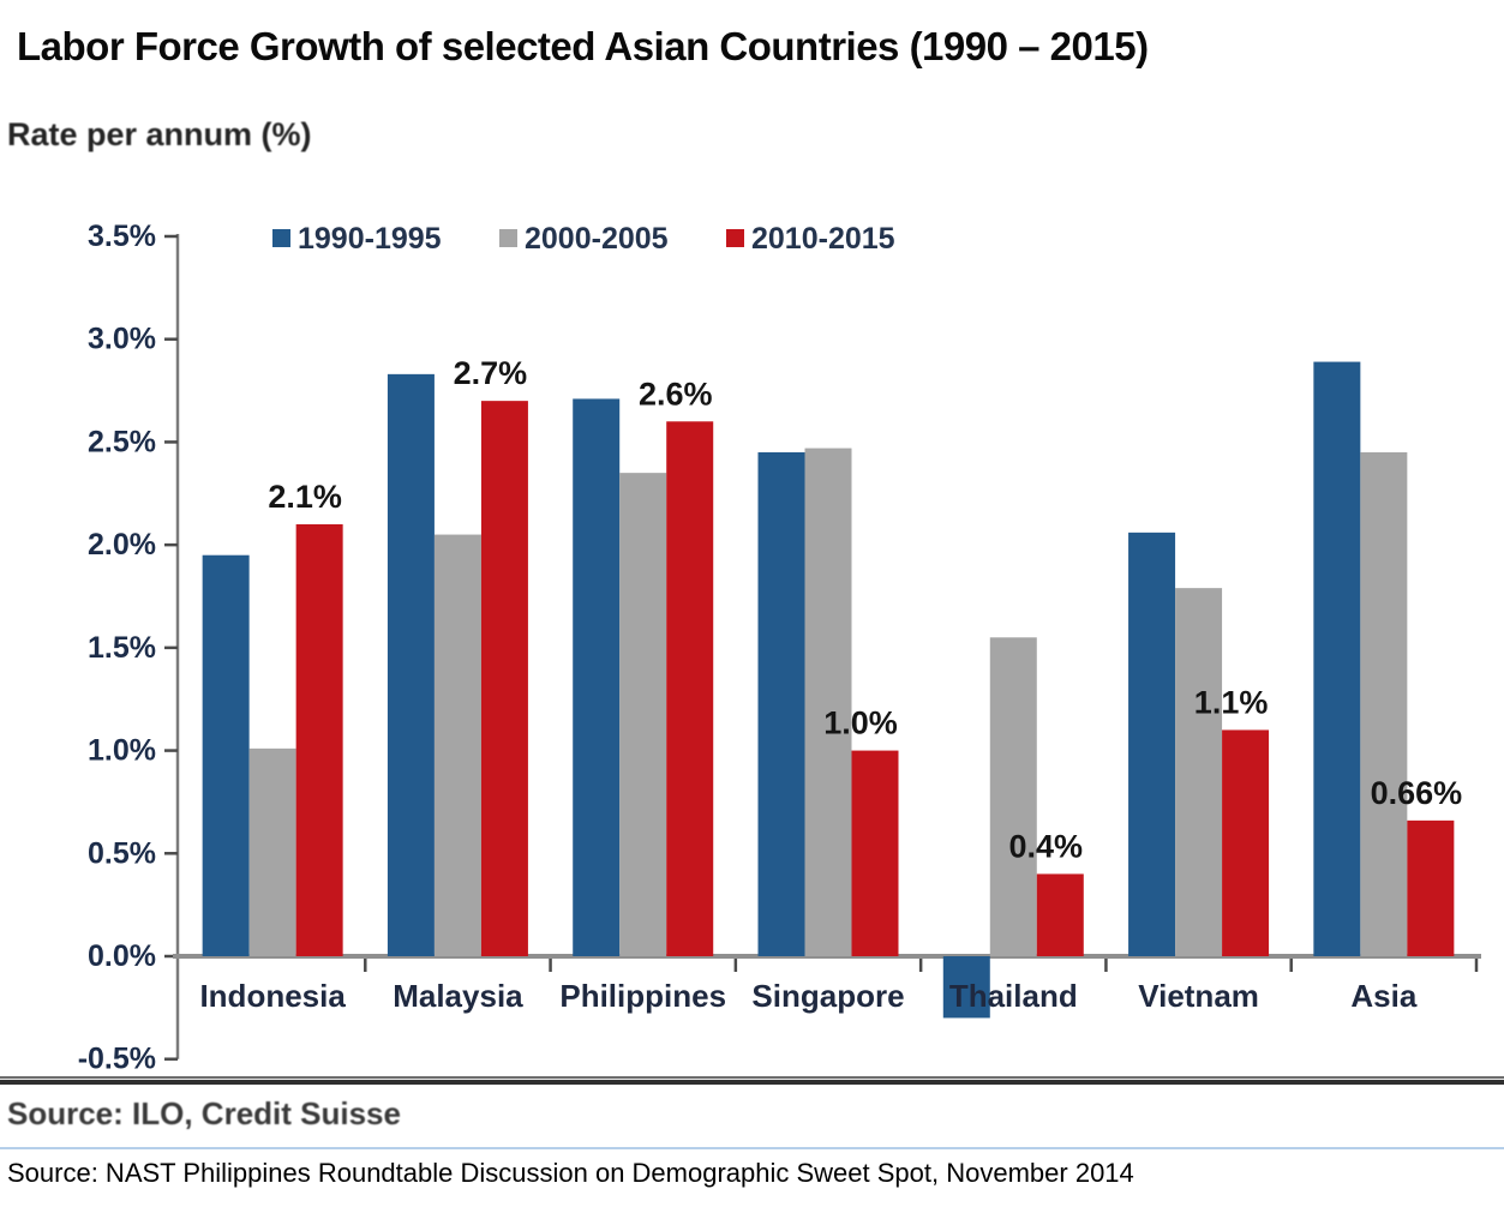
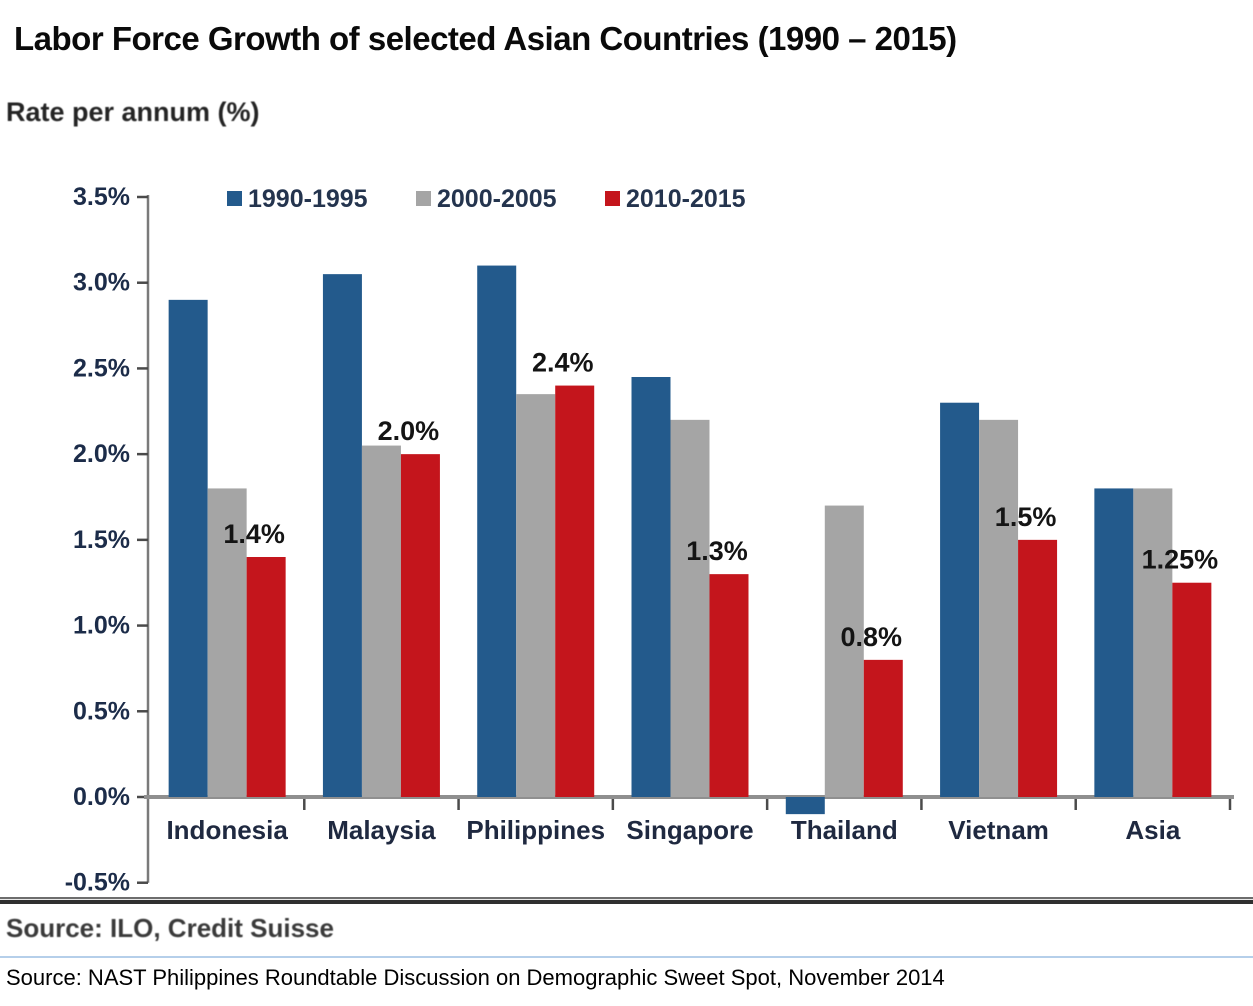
1990-1995/Indonesia: 1.95% -> 2.90%
2000-2005/Indonesia: 1.01% -> 1.80%
2010-2015/Indonesia: 2.1% -> 1.4%
1990-1995/Malaysia: 2.83% -> 3.05%
2010-2015/Malaysia: 2.7% -> 2.0%
1990-1995/Philippines: 2.71% -> 3.10%
2010-2015/Philippines: 2.6% -> 2.4%
2000-2005/Singapore: 2.47% -> 2.20%
2010-2015/Singapore: 1.0% -> 1.3%
1990-1995/Thailand: -0.30% -> -0.10%
2000-2005/Thailand: 1.55% -> 1.70%
2010-2015/Thailand: 0.4% -> 0.8%
1990-1995/Vietnam: 2.06% -> 2.30%
2000-2005/Vietnam: 1.79% -> 2.20%
2010-2015/Vietnam: 1.1% -> 1.5%
1990-1995/Asia: 2.89% -> 1.80%
2000-2005/Asia: 2.45% -> 1.80%
2010-2015/Asia: 0.66% -> 1.25%
